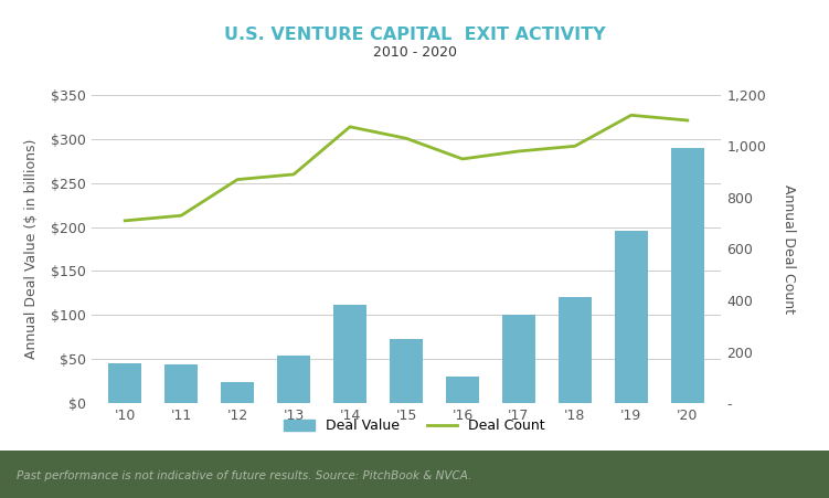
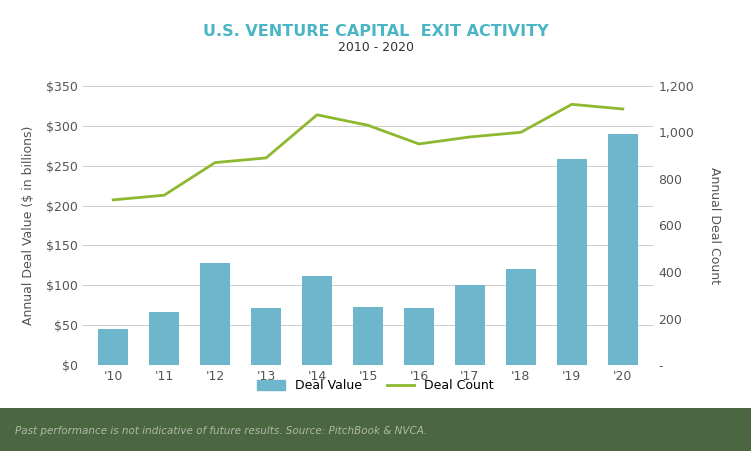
Deal Value/'11: $44 -> $67
Deal Value/'12: $24 -> $128
Deal Value/'13: $54 -> $72
Deal Value/'16: $30 -> $72
Deal Value/'19: $196 -> $258
